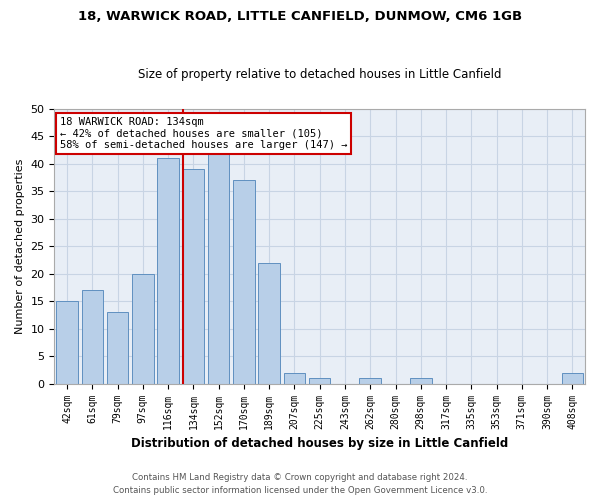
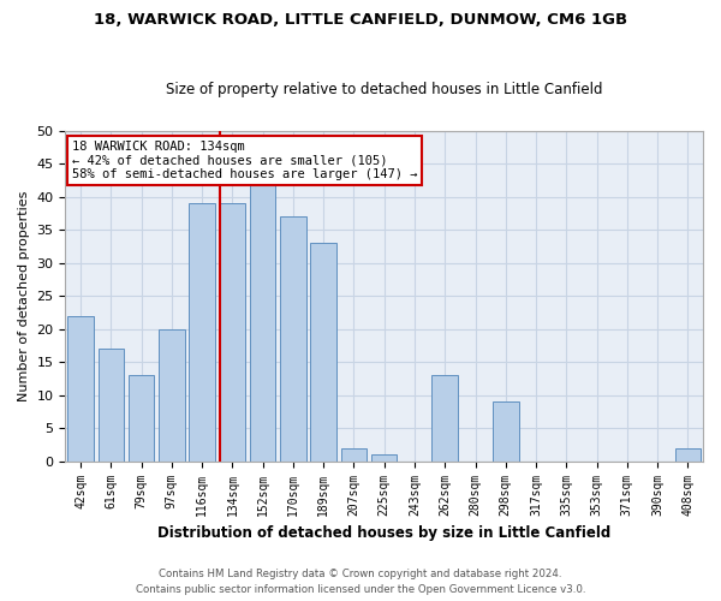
42sqm: 15 -> 22
116sqm: 41 -> 39
189sqm: 22 -> 33
262sqm: 1 -> 13
298sqm: 1 -> 9
